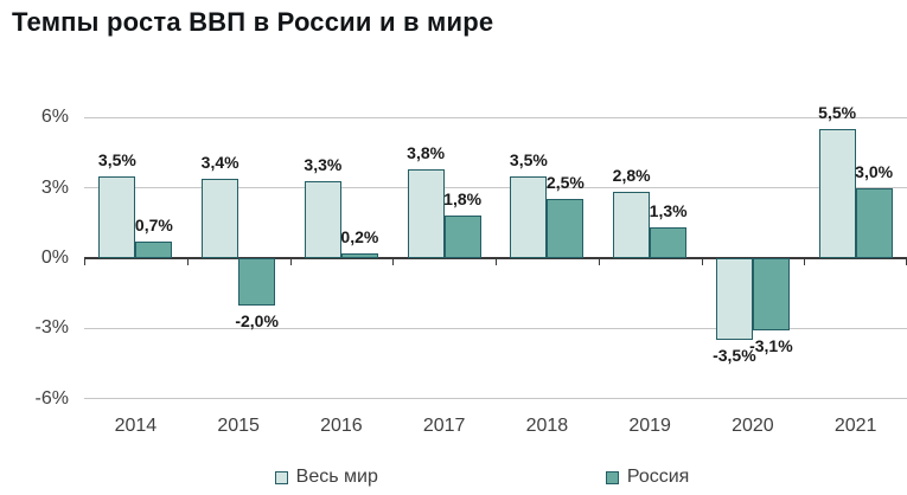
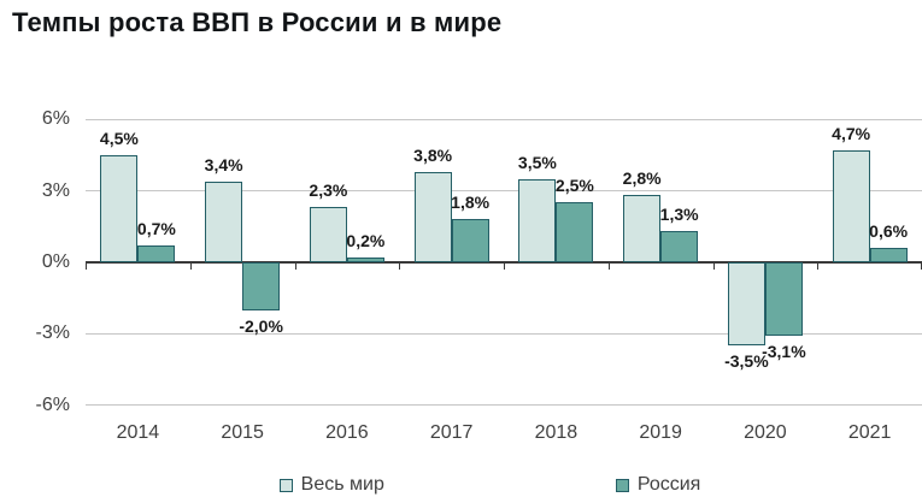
Весь мир/2014: 3,5% -> 4,5%
Весь мир/2016: 3,3% -> 2,3%
Весь мир/2021: 5,5% -> 4,7%
Россия/2021: 3,0% -> 0,6%
